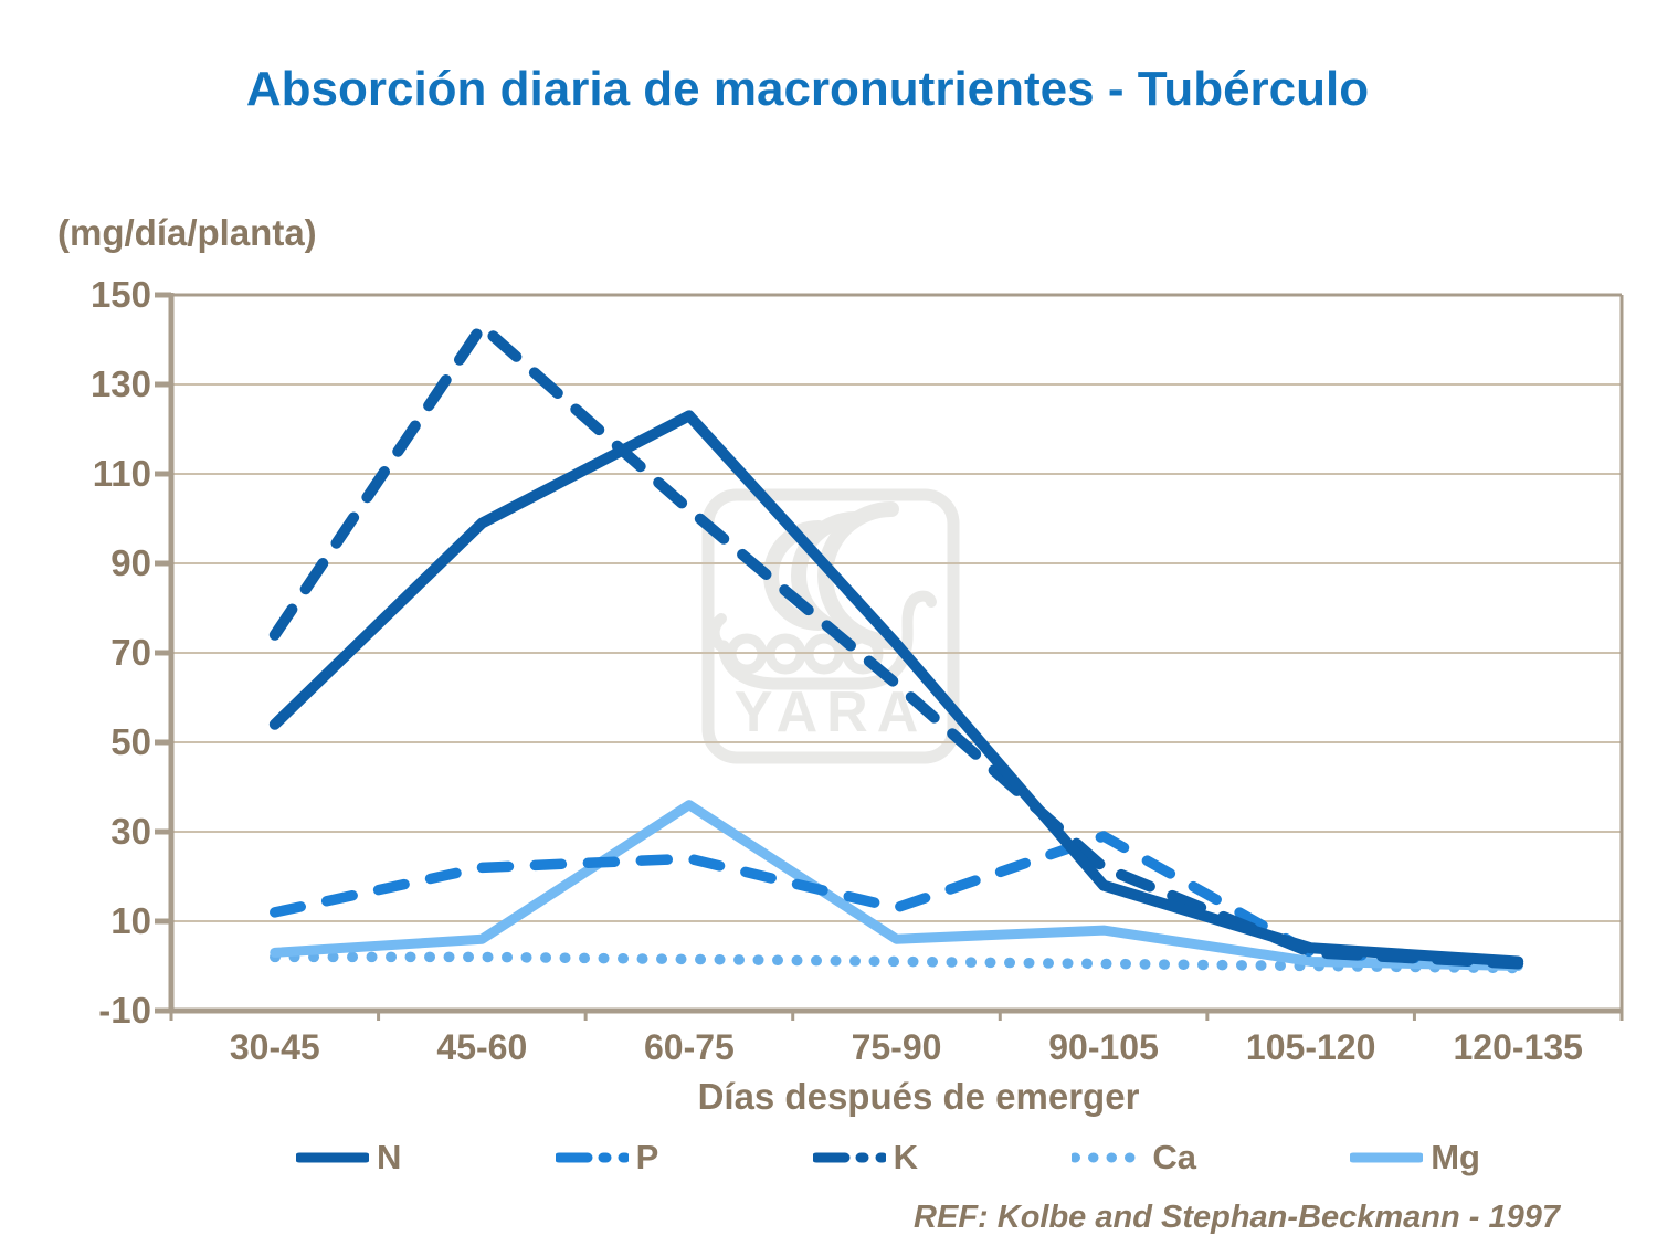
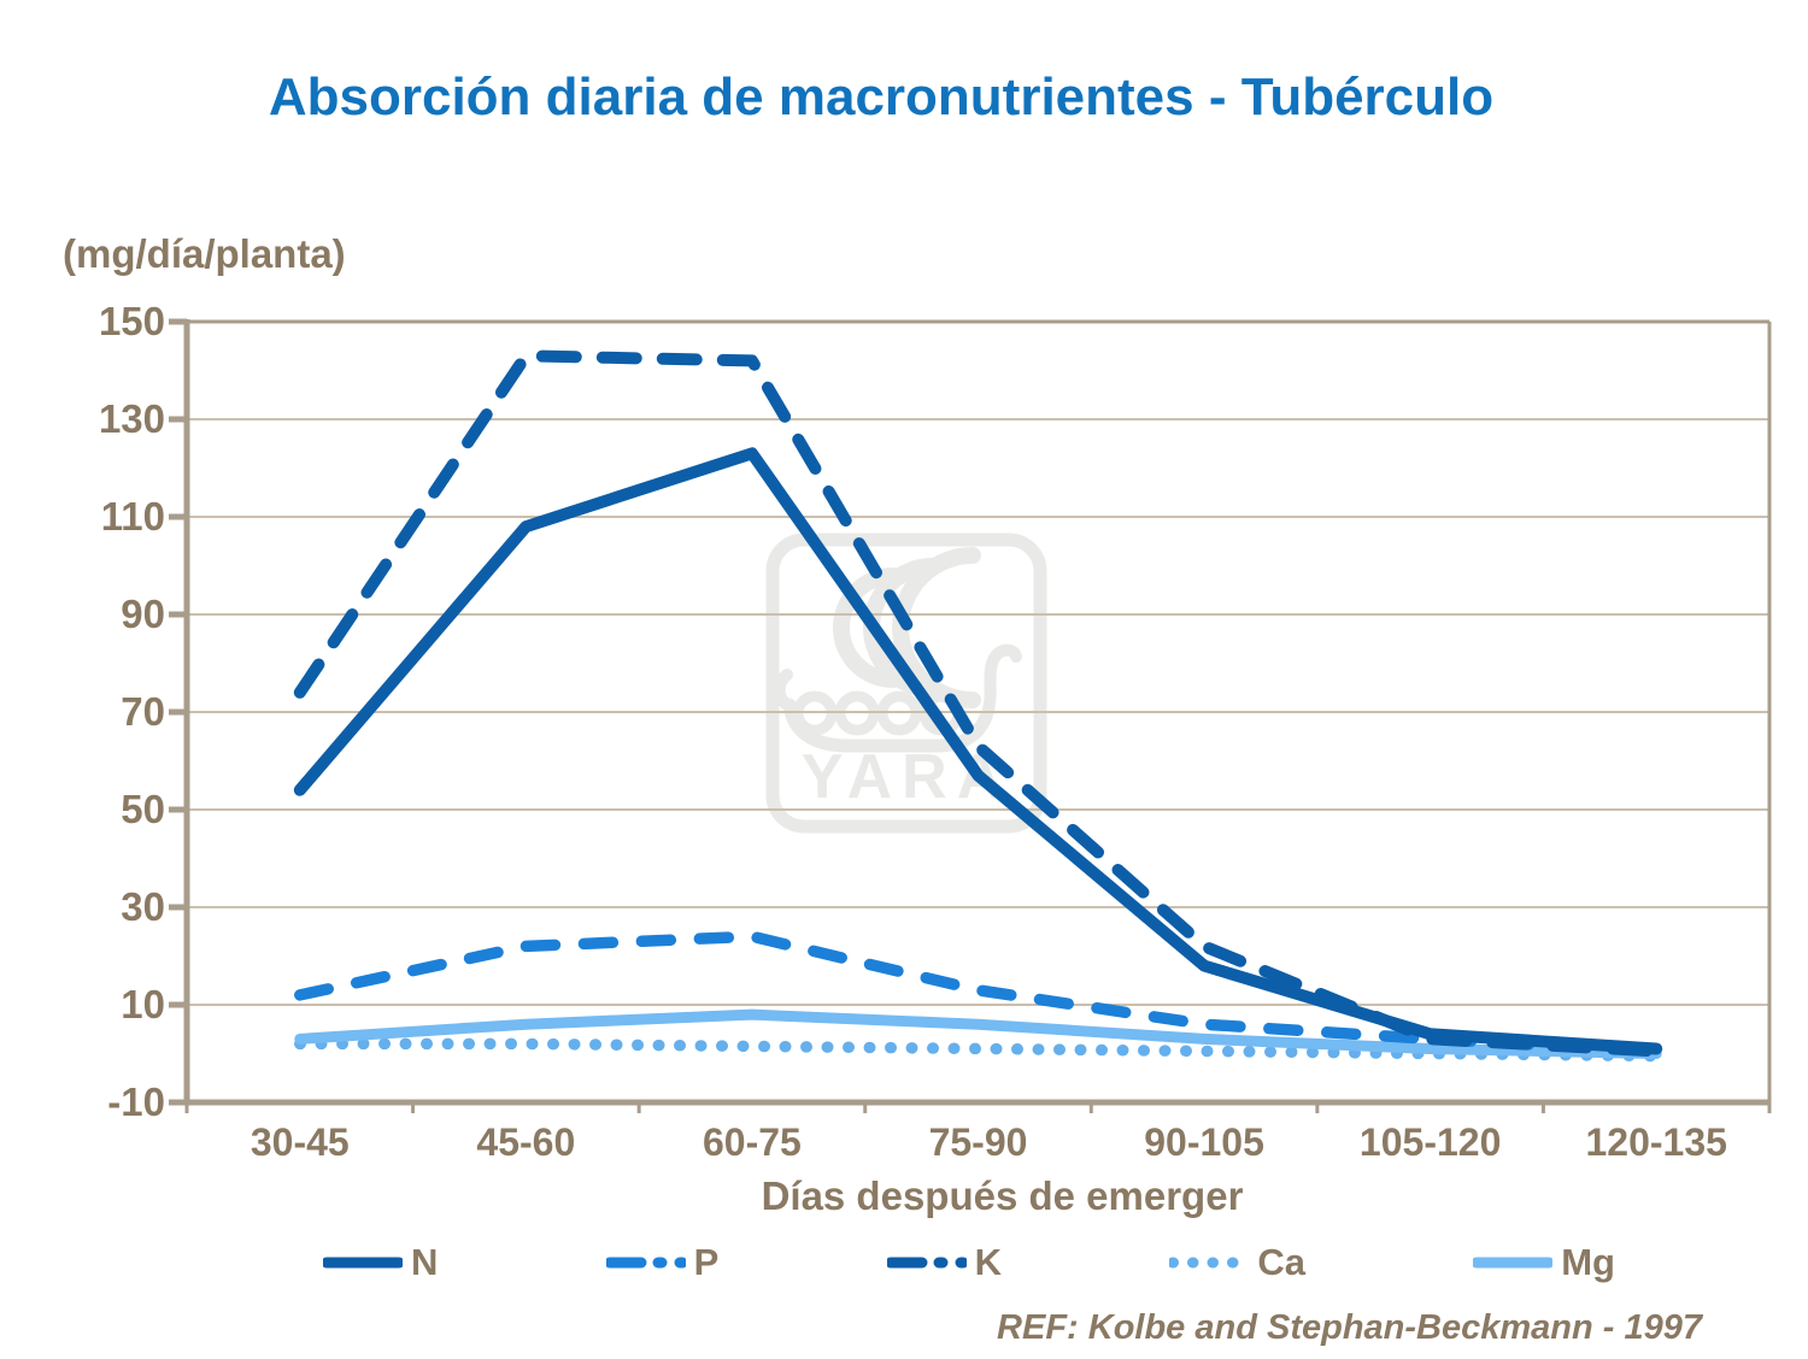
N/45-60: 99 -> 108
K/60-75: 102 -> 142
Mg/60-75: 36 -> 8
N/75-90: 72 -> 57
P/90-105: 29 -> 6
Mg/90-105: 8 -> 3
